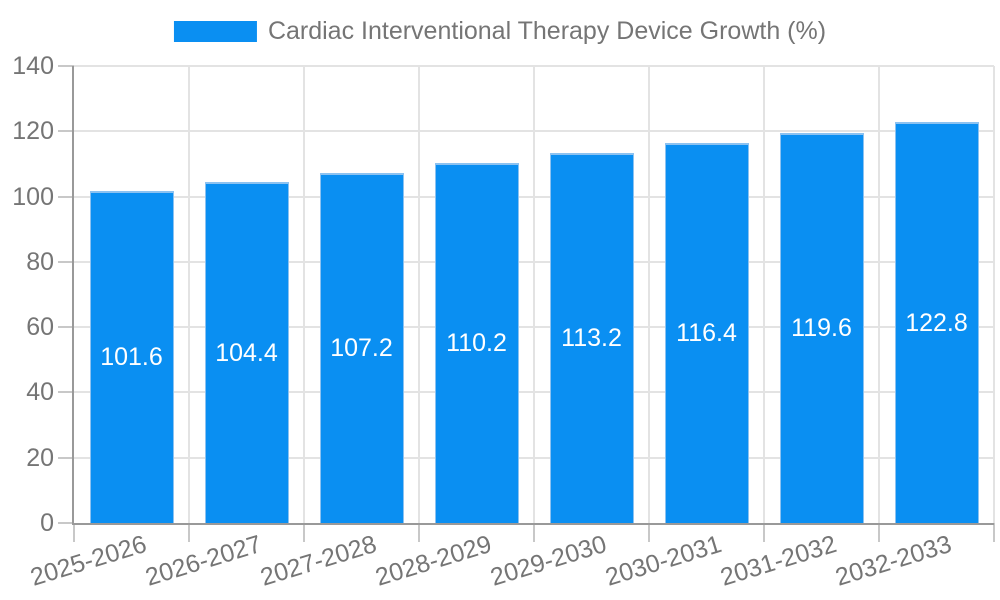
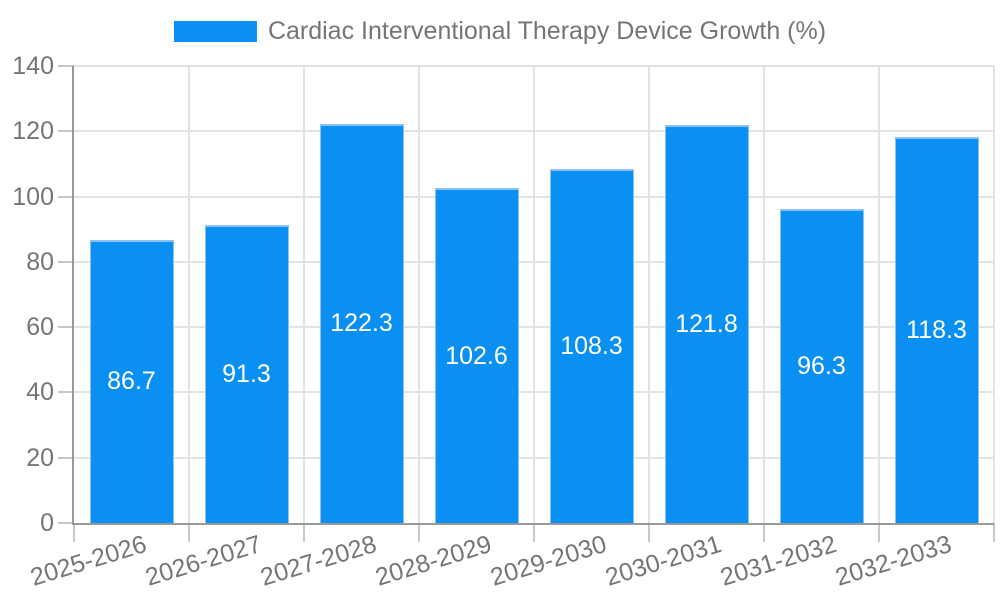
2025-2026: 101.6 -> 86.7
2026-2027: 104.4 -> 91.3
2027-2028: 107.2 -> 122.3
2028-2029: 110.2 -> 102.6
2029-2030: 113.2 -> 108.3
2030-2031: 116.4 -> 121.8
2031-2032: 119.6 -> 96.3
2032-2033: 122.8 -> 118.3
